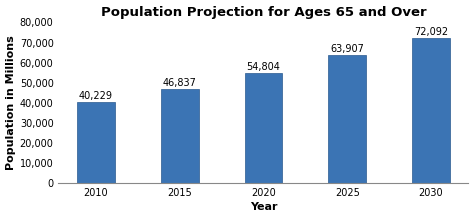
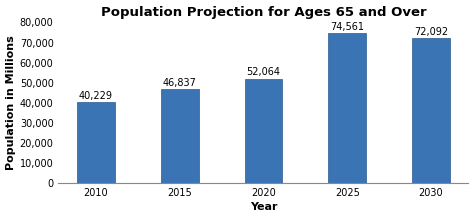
2020: 54,804 -> 52,064
2025: 63,907 -> 74,561
